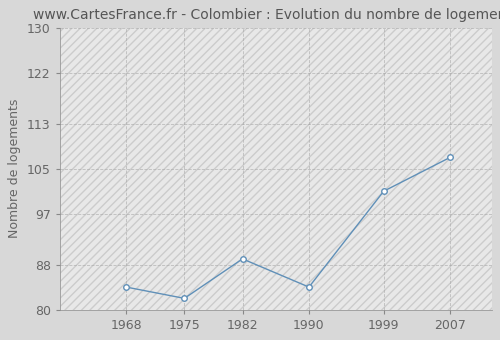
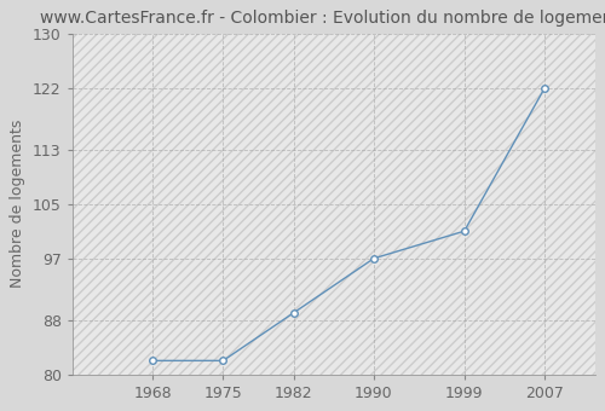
1968: 84 -> 82
1990: 84 -> 97
2007: 107 -> 122
